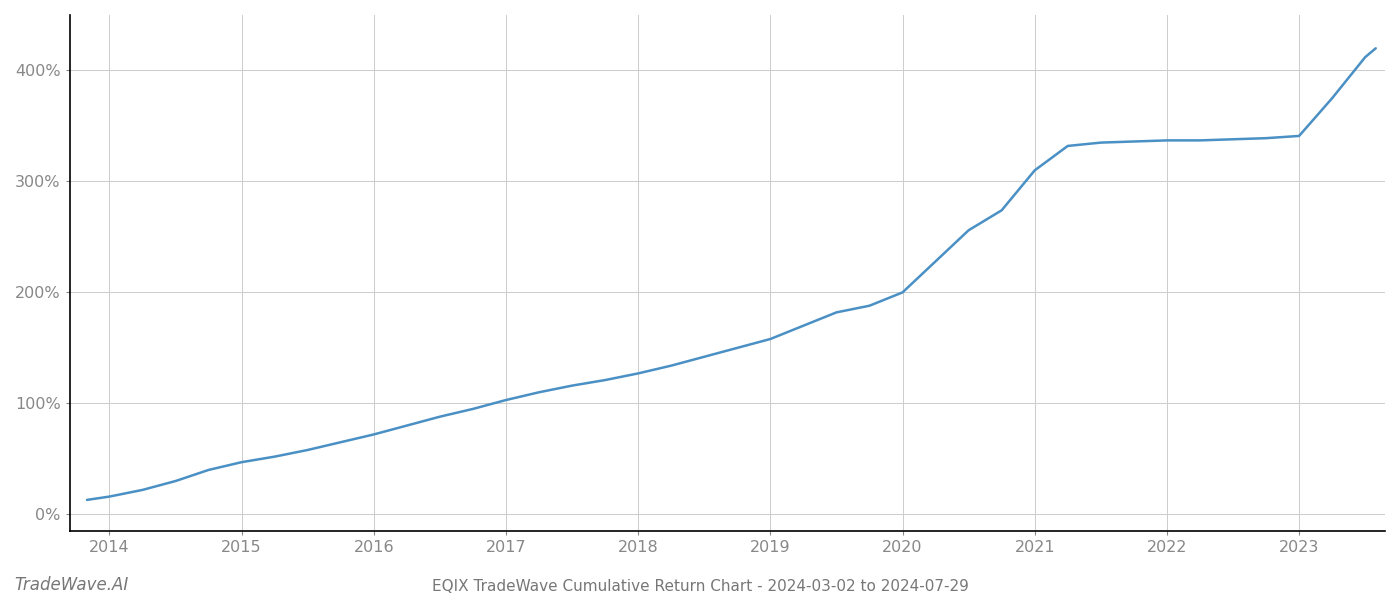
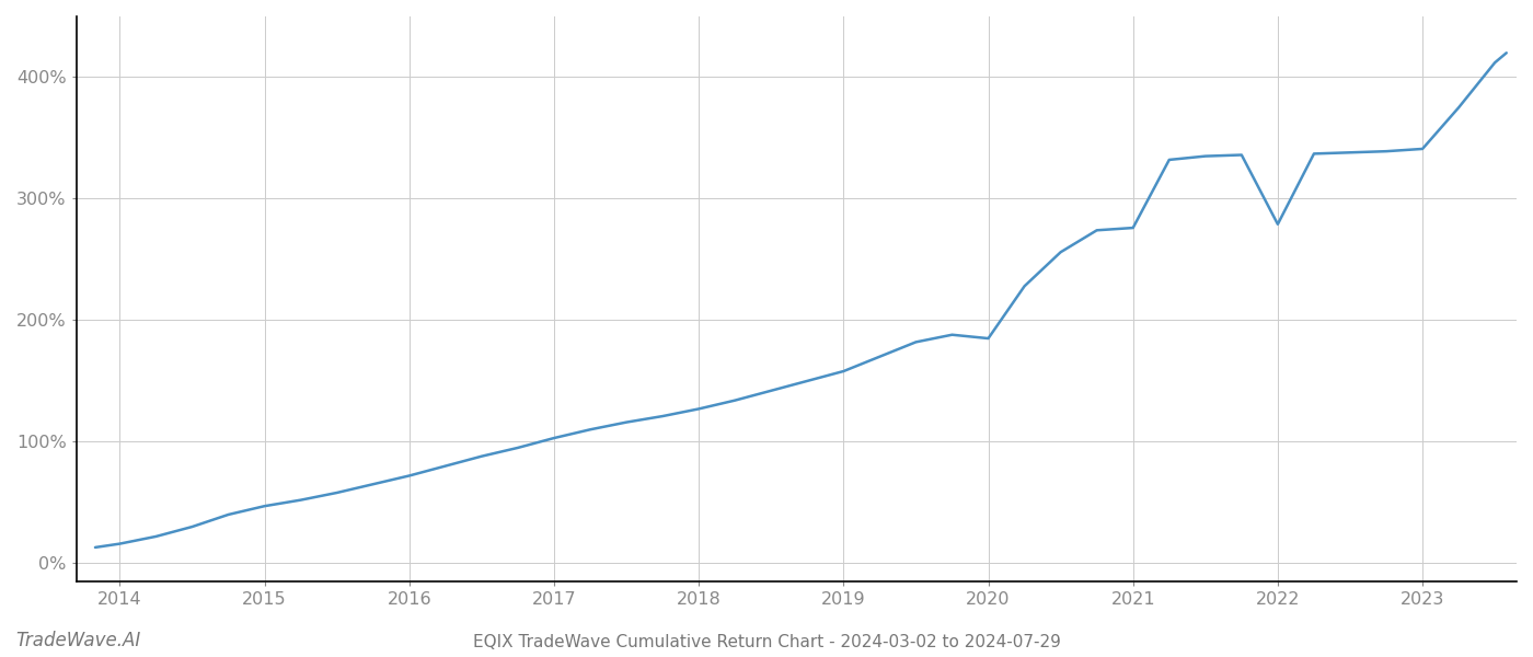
2020: 200% -> 185%
2021: 310% -> 276%
2022: 337% -> 279%
